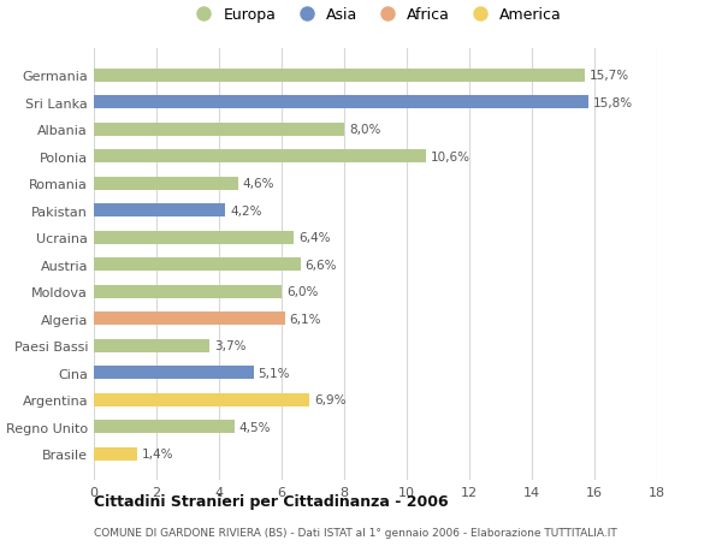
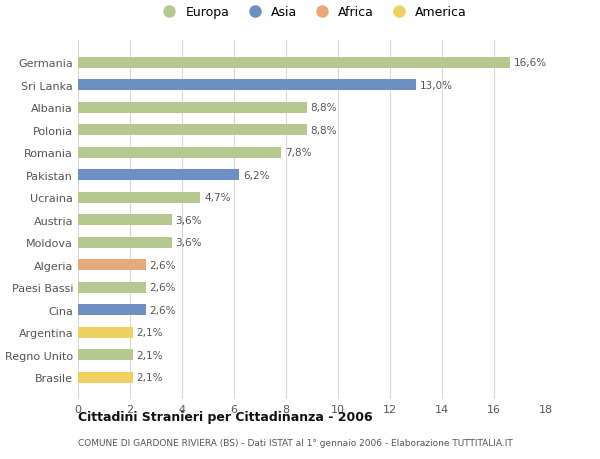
Germania: 15,7% -> 16,6%
Sri Lanka: 15,8% -> 13,0%
Albania: 8,0% -> 8,8%
Polonia: 10,6% -> 8,8%
Romania: 4,6% -> 7,8%
Pakistan: 4,2% -> 6,2%
Ucraina: 6,4% -> 4,7%
Austria: 6,6% -> 3,6%
Moldova: 6,0% -> 3,6%
Algeria: 6,1% -> 2,6%
Paesi Bassi: 3,7% -> 2,6%
Cina: 5,1% -> 2,6%
Argentina: 6,9% -> 2,1%
Regno Unito: 4,5% -> 2,1%
Brasile: 1,4% -> 2,1%
